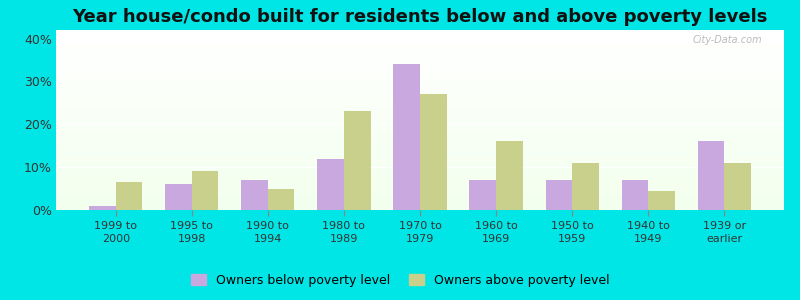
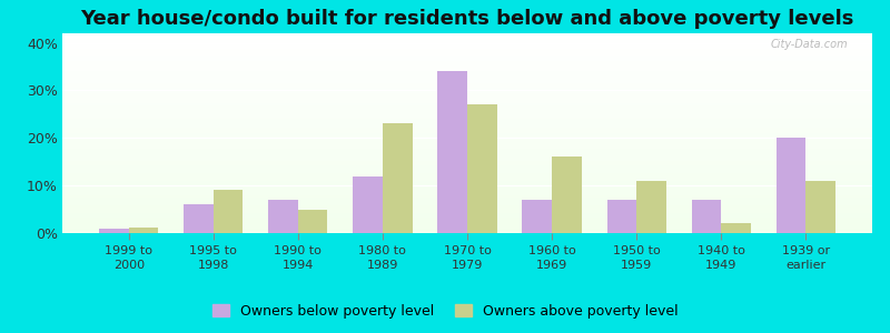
Owners above poverty level/1999 to 2000: 6.5% -> 1.2%
Owners above poverty level/1940 to 1949: 4.5% -> 2.0%
Owners below poverty level/1939 or earlier: 16% -> 20%
